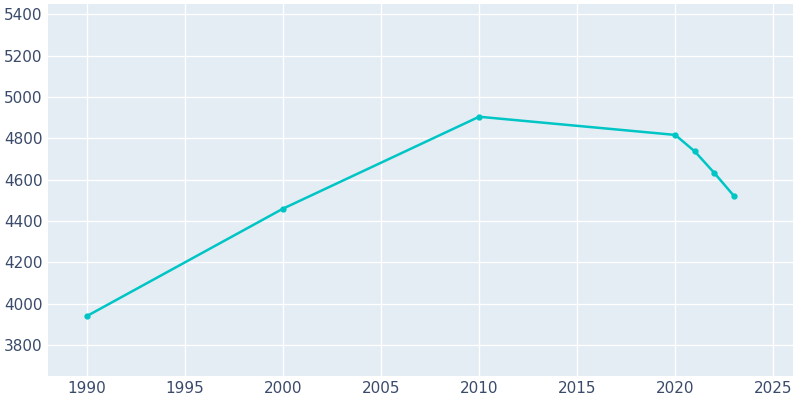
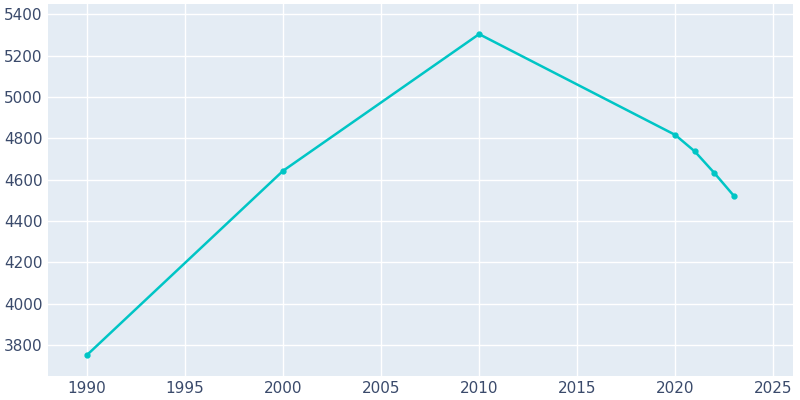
1990: 3940 -> 3751
2000: 4460 -> 4643
2010: 4905 -> 5305
